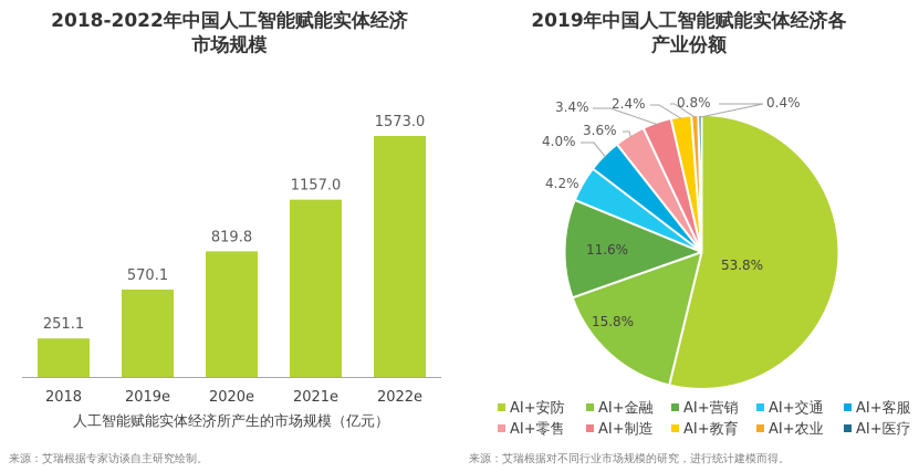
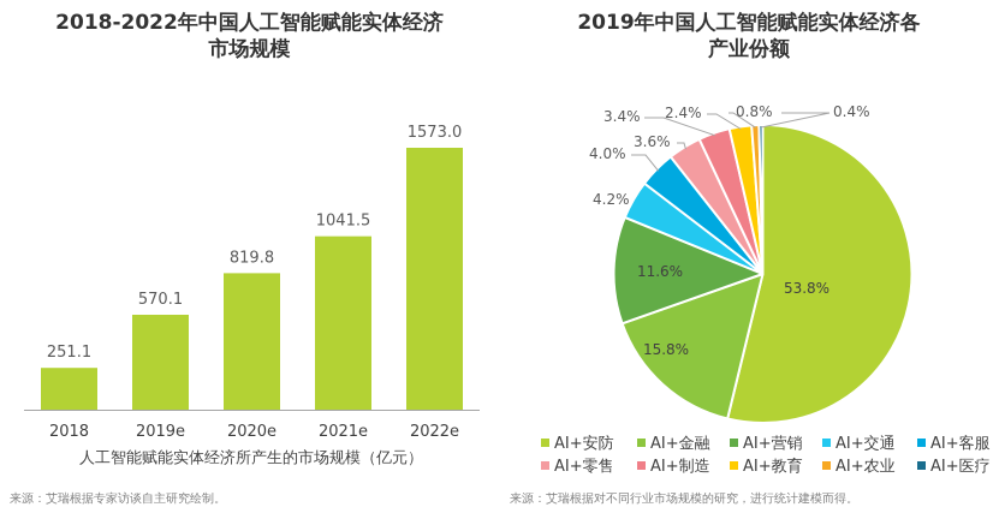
2018-2022年中国人工智能赋能实体经济市场规模/2021e: 1157.0 -> 1041.5
